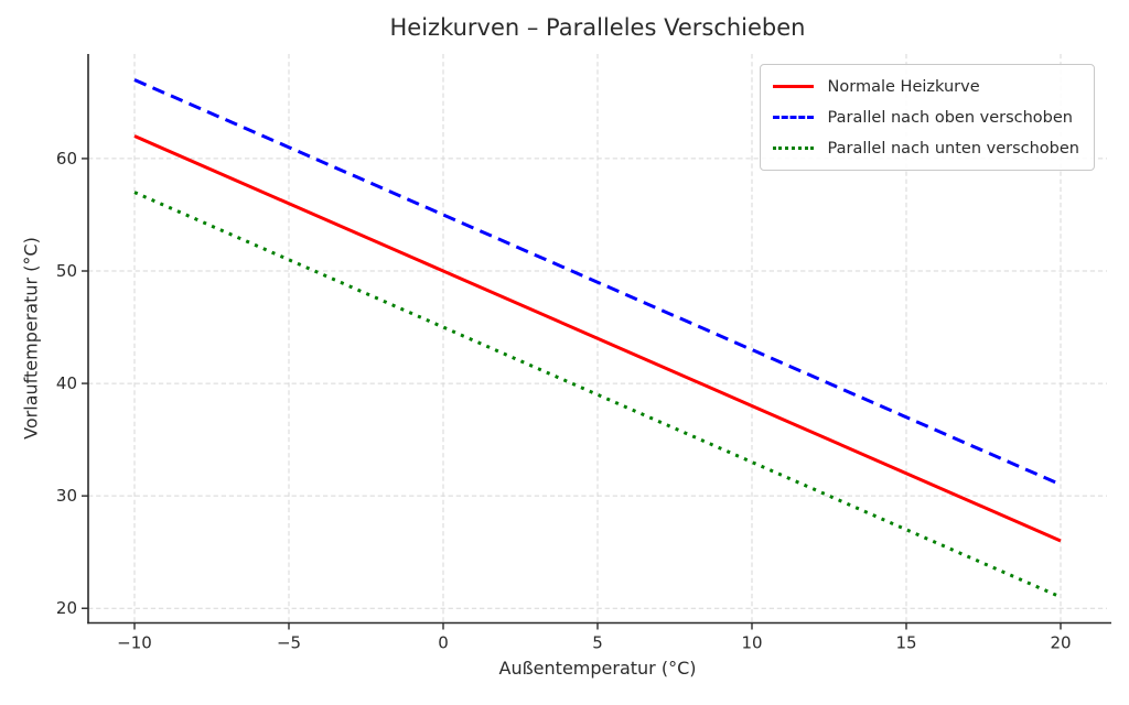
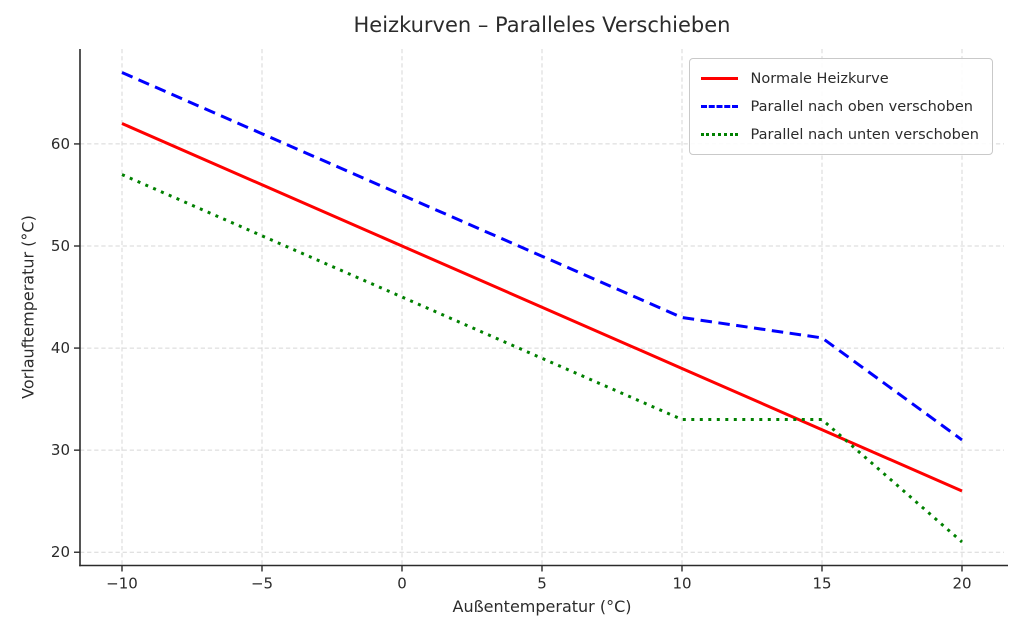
Parallel nach oben verschoben/15: 37 -> 41
Parallel nach unten verschoben/15: 27 -> 33
